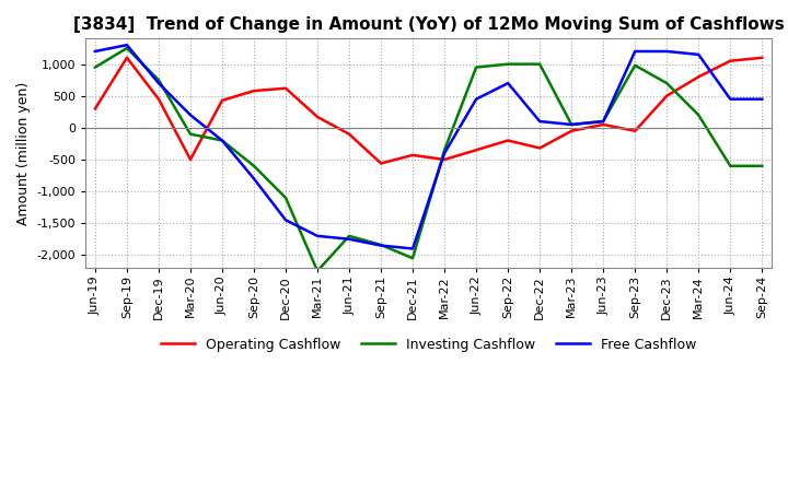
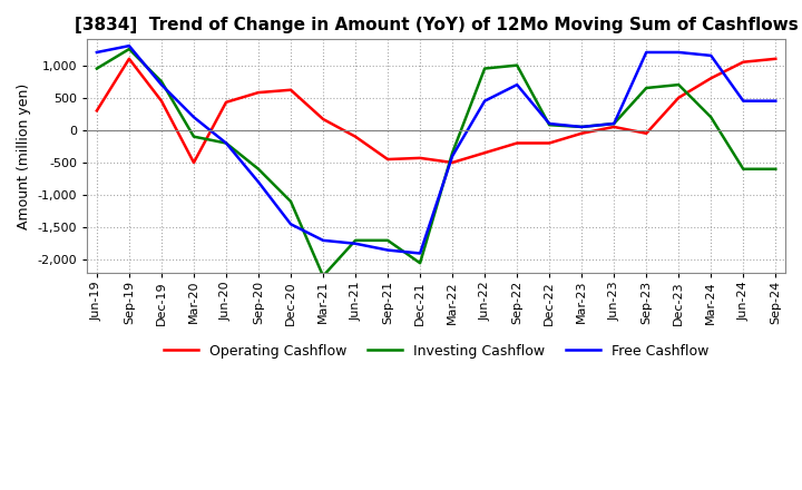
Operating Cashflow/Sep-21: -560 -> -450
Investing Cashflow/Sep-21: -1,840 -> -1,700
Operating Cashflow/Dec-22: -320 -> -200
Investing Cashflow/Dec-22: 1,000 -> 80
Investing Cashflow/Sep-23: 980 -> 650
